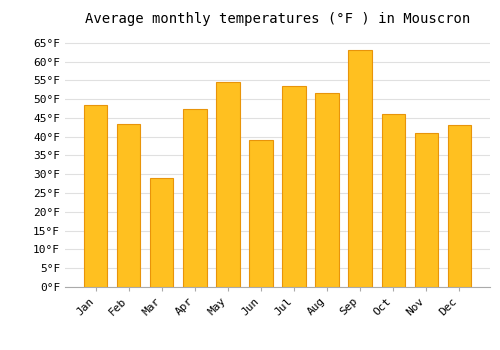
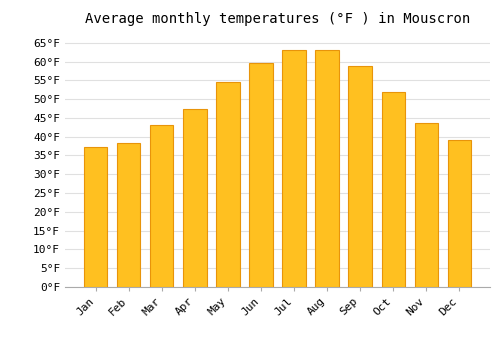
Jan: 48.5°F -> 37.2°F
Feb: 43.5°F -> 38.3°F
Mar: 29.0°F -> 43.0°F
Jun: 39.0°F -> 59.5°F
Jul: 53.5°F -> 63.0°F
Aug: 51.5°F -> 63.0°F
Sep: 63.0°F -> 58.8°F
Oct: 46.0°F -> 52.0°F
Nov: 41.0°F -> 43.7°F
Dec: 43.0°F -> 39.0°F
